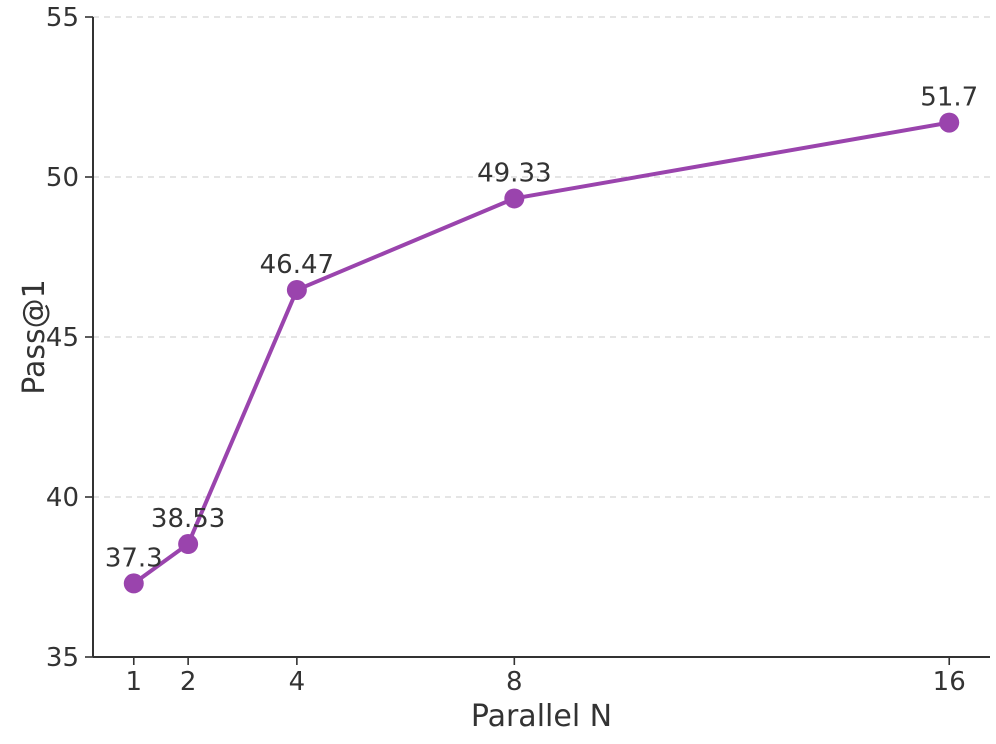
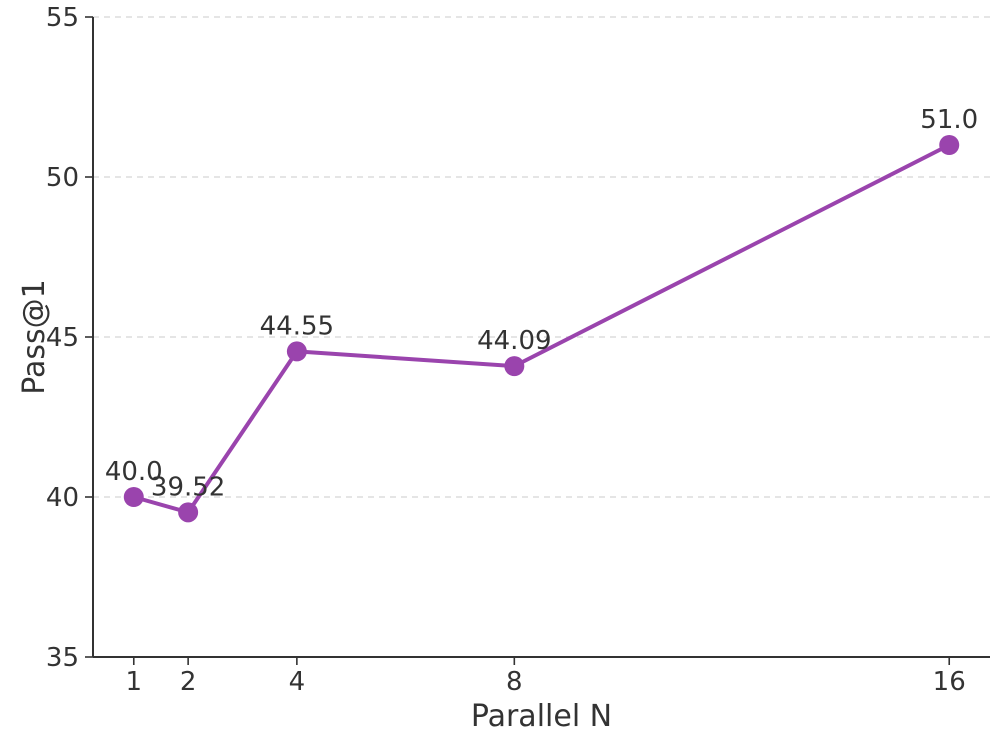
1: 37.3 -> 40.0
2: 38.53 -> 39.52
4: 46.47 -> 44.55
8: 49.33 -> 44.09
16: 51.7 -> 51.0
